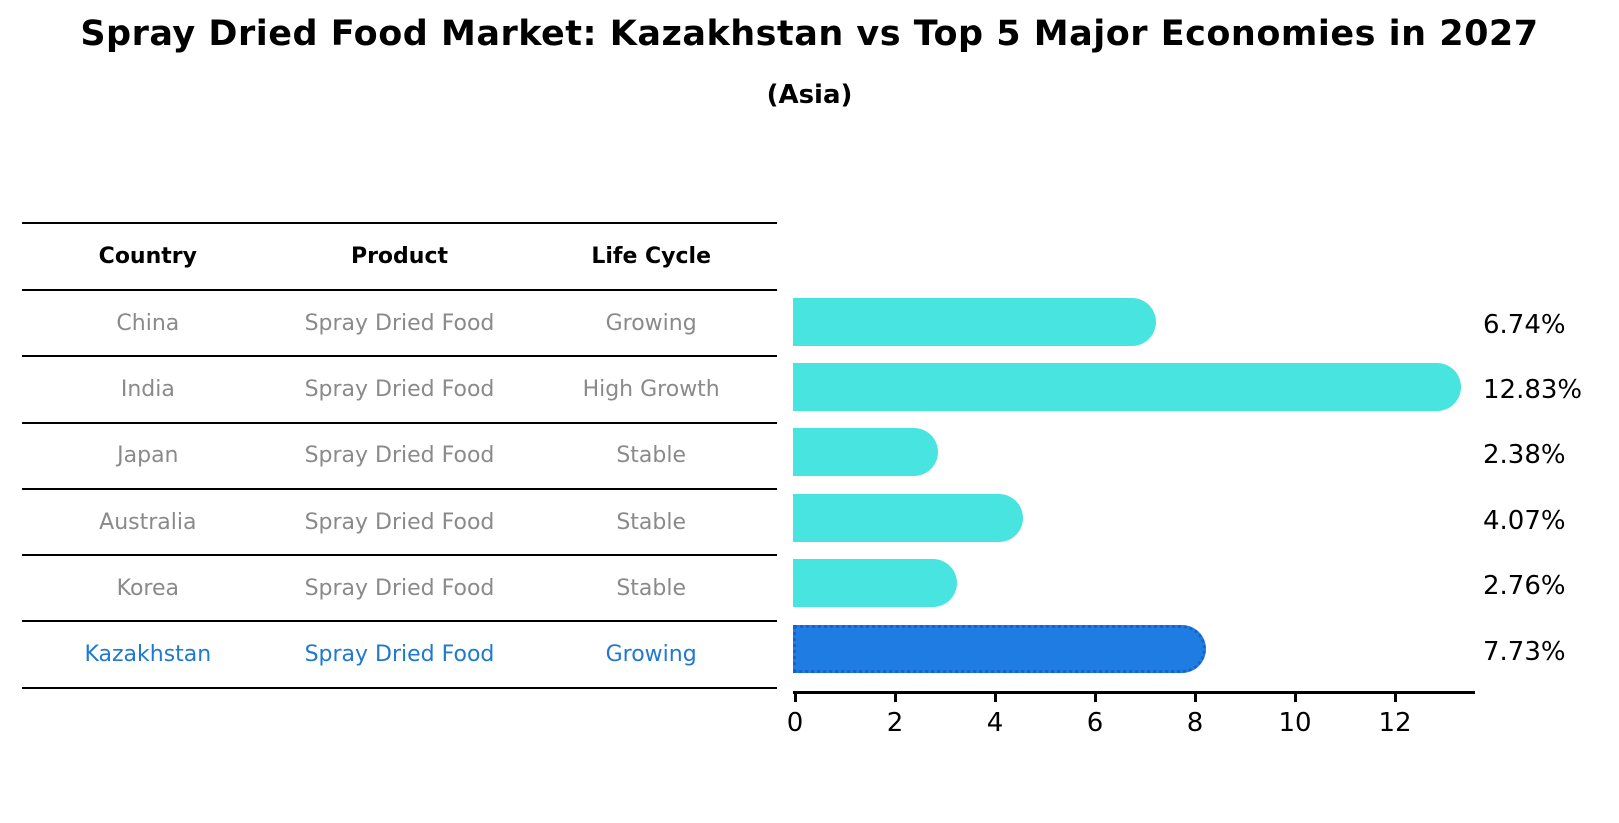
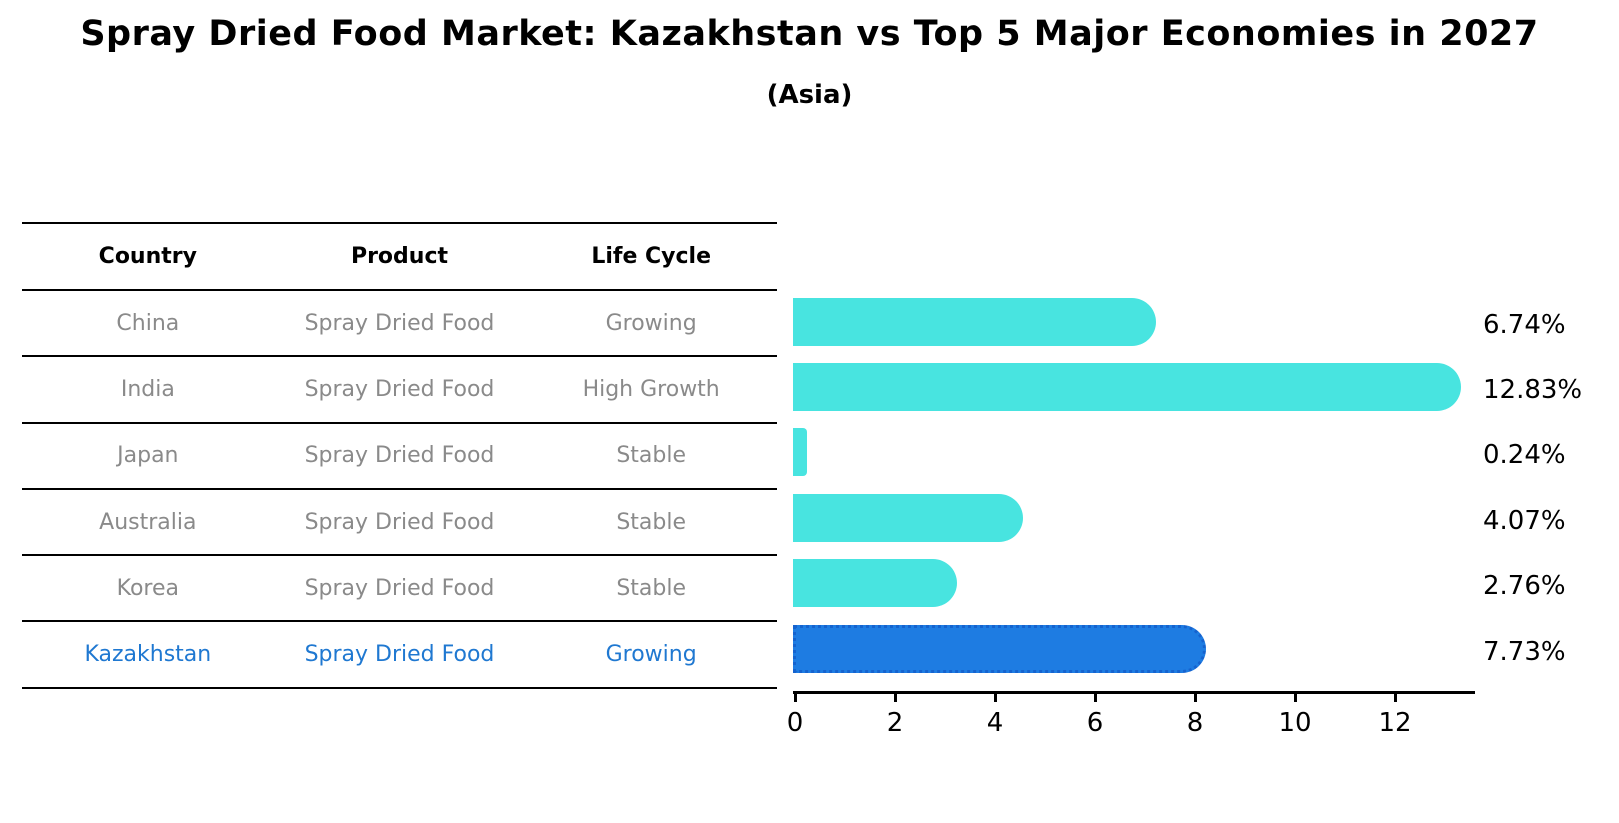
Japan: 2.38% -> 0.24%
